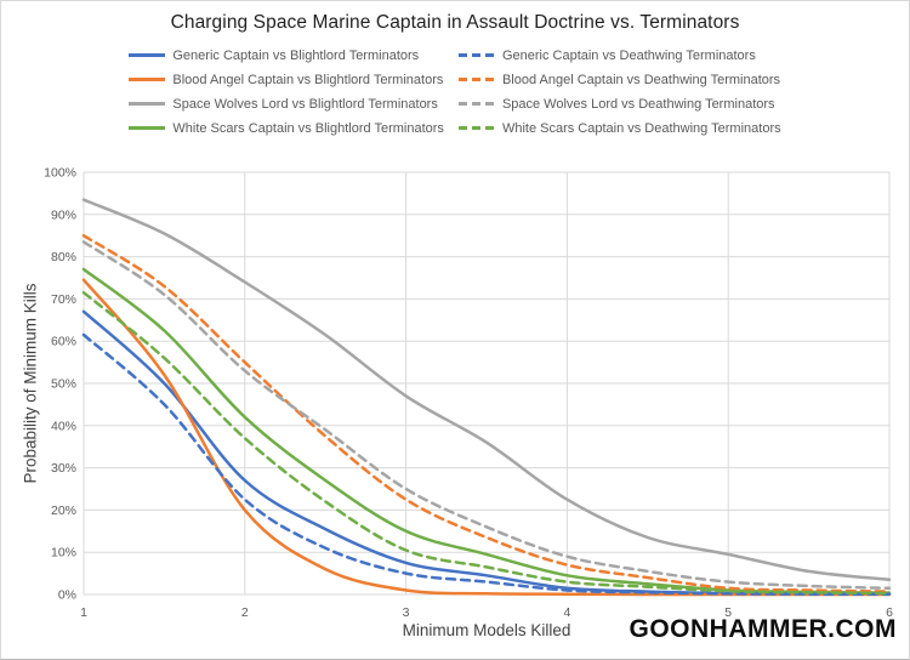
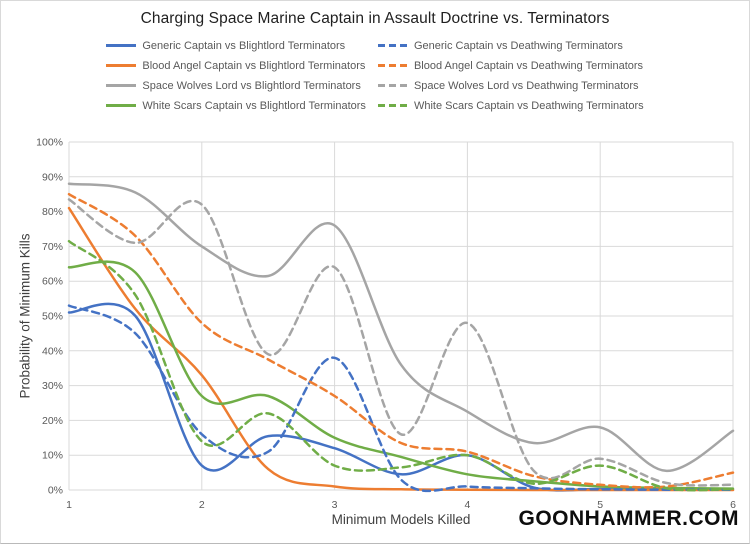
Generic Captain vs Blightlord Terminators/1: 67% -> 51%
Blood Angel Captain vs Blightlord Terminators/1: 74% -> 81%
Space Wolves Lord vs Blightlord Terminators/1: 94% -> 88%
White Scars Captain vs Blightlord Terminators/1: 77% -> 64%
Generic Captain vs Deathwing Terminators/1: 62% -> 53%
Generic Captain vs Blightlord Terminators/2: 27% -> 7%
Blood Angel Captain vs Blightlord Terminators/2: 20% -> 33%
Space Wolves Lord vs Blightlord Terminators/2: 74% -> 70%
White Scars Captain vs Blightlord Terminators/2: 42% -> 27%
Generic Captain vs Deathwing Terminators/2: 22% -> 16%
Blood Angel Captain vs Deathwing Terminators/2: 55% -> 48%
Space Wolves Lord vs Deathwing Terminators/2: 53% -> 82%
White Scars Captain vs Deathwing Terminators/2: 37% -> 14%
Generic Captain vs Blightlord Terminators/3: 8% -> 12%
Space Wolves Lord vs Blightlord Terminators/3: 47% -> 76%
Generic Captain vs Deathwing Terminators/3: 5% -> 38%
Blood Angel Captain vs Deathwing Terminators/3: 22% -> 27%
Space Wolves Lord vs Deathwing Terminators/3: 25% -> 64%
White Scars Captain vs Deathwing Terminators/3: 10% -> 7%
Generic Captain vs Blightlord Terminators/4: 2% -> 10%
Blood Angel Captain vs Deathwing Terminators/4: 7% -> 11%
Space Wolves Lord vs Deathwing Terminators/4: 9% -> 48%
White Scars Captain vs Deathwing Terminators/4: 3% -> 10%
Space Wolves Lord vs Blightlord Terminators/5: 10% -> 18%
Space Wolves Lord vs Deathwing Terminators/5: 3% -> 9%
White Scars Captain vs Deathwing Terminators/5: 1% -> 7%
Space Wolves Lord vs Blightlord Terminators/6: 4% -> 17%
Blood Angel Captain vs Deathwing Terminators/6: 1% -> 5%
